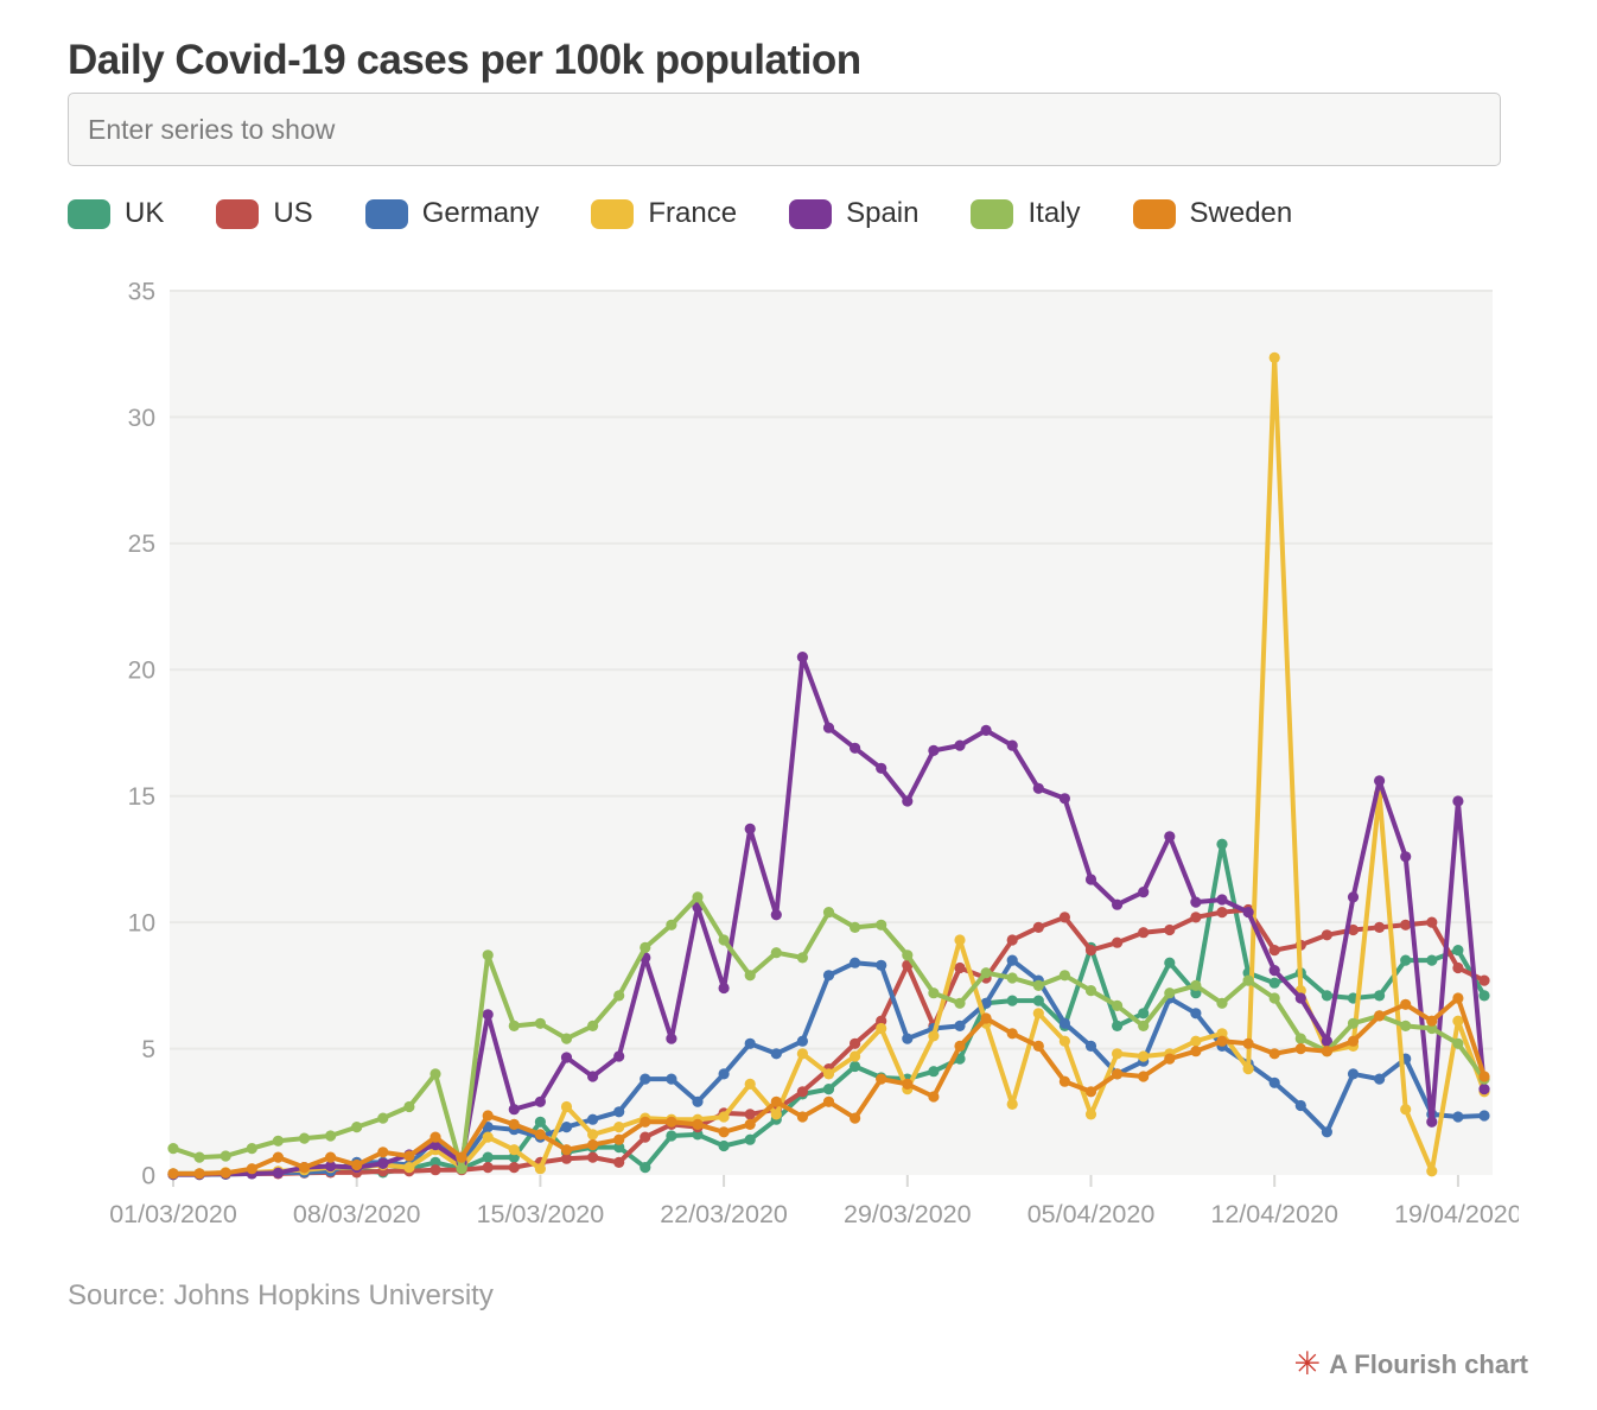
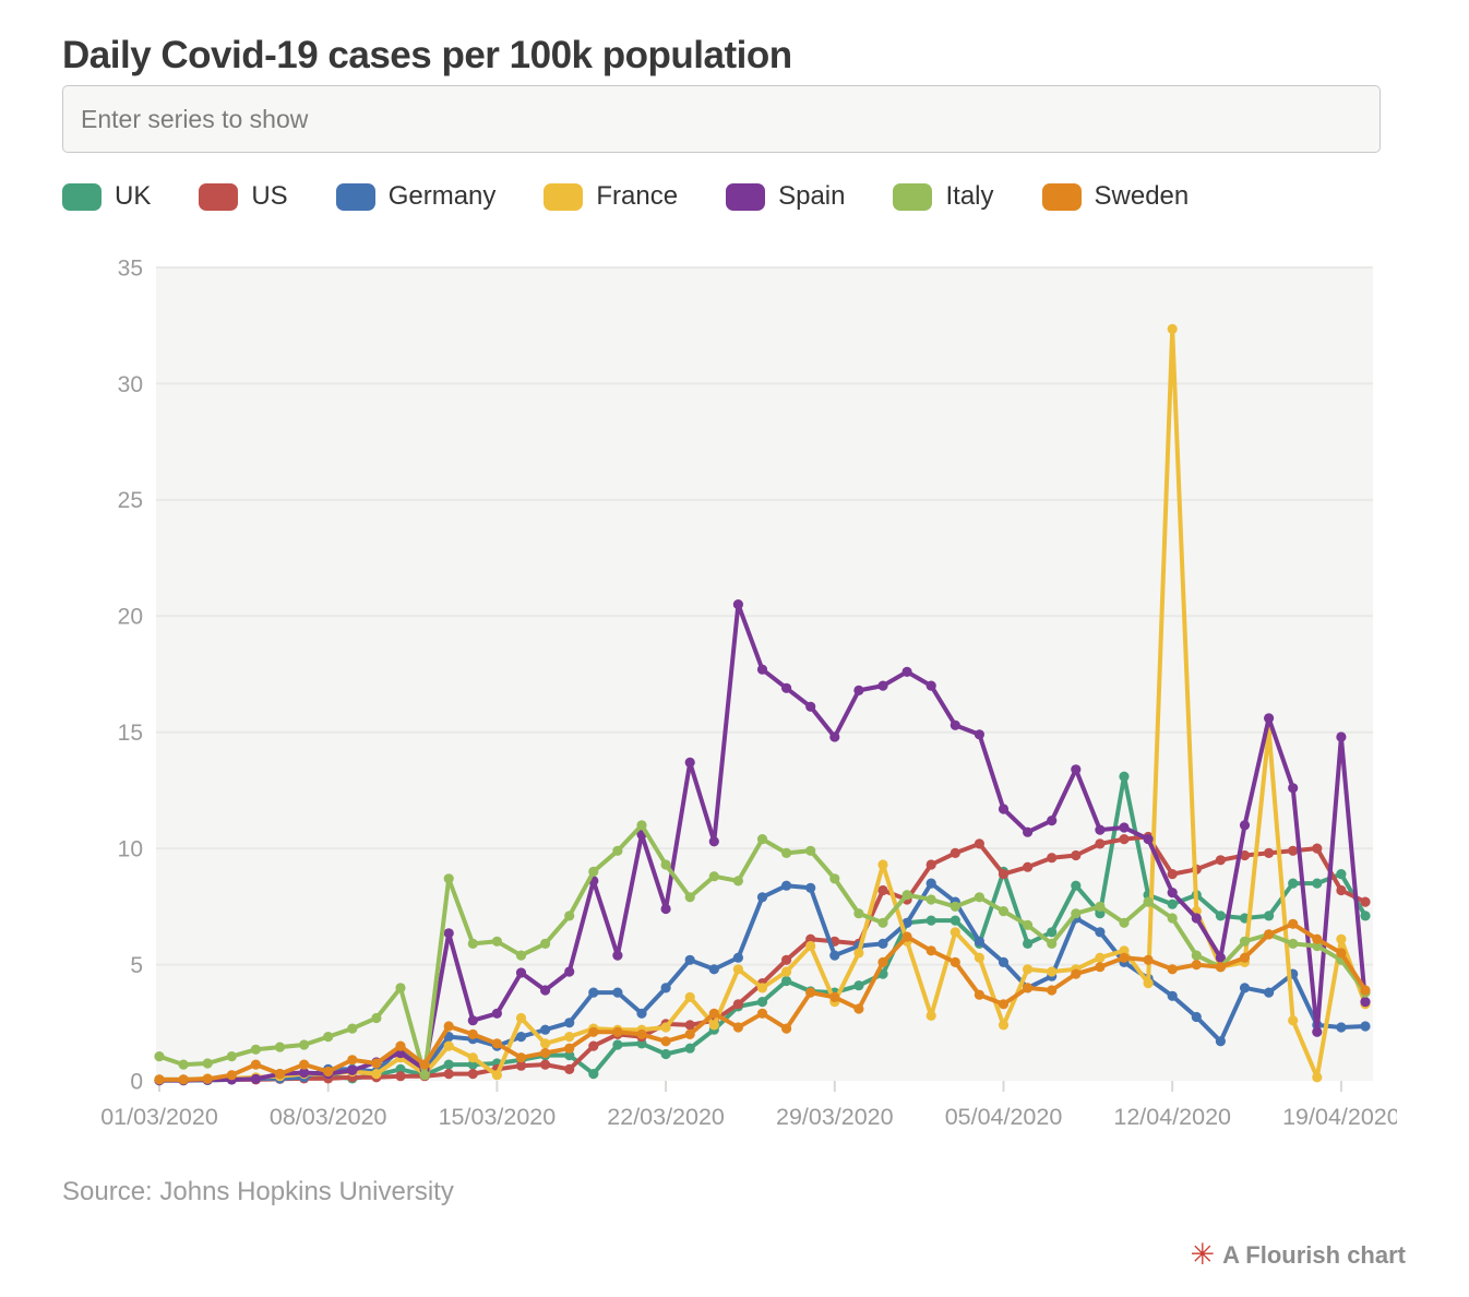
UK/15/03/2020: 2.1 -> 0.8
US/29/03/2020: 8.3 -> 6.0
Sweden/19/04/2020: 7.0 -> 5.5
